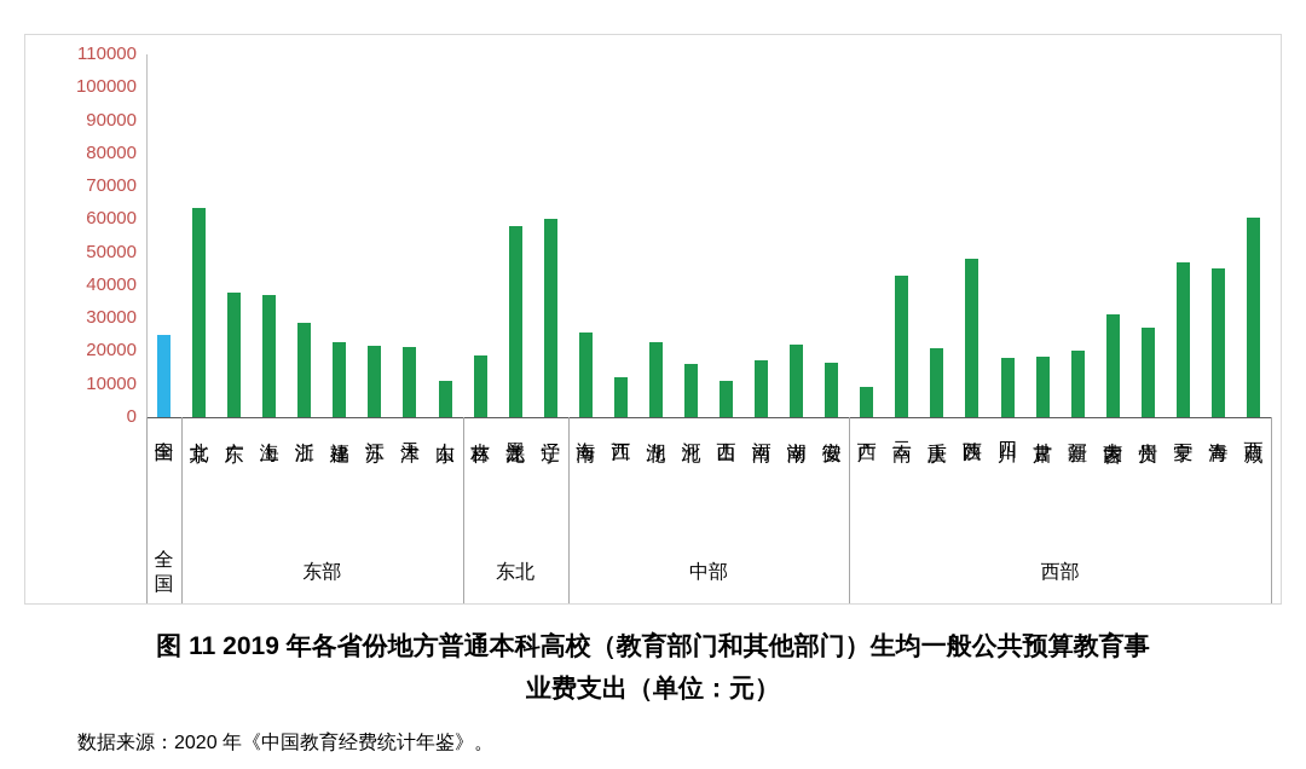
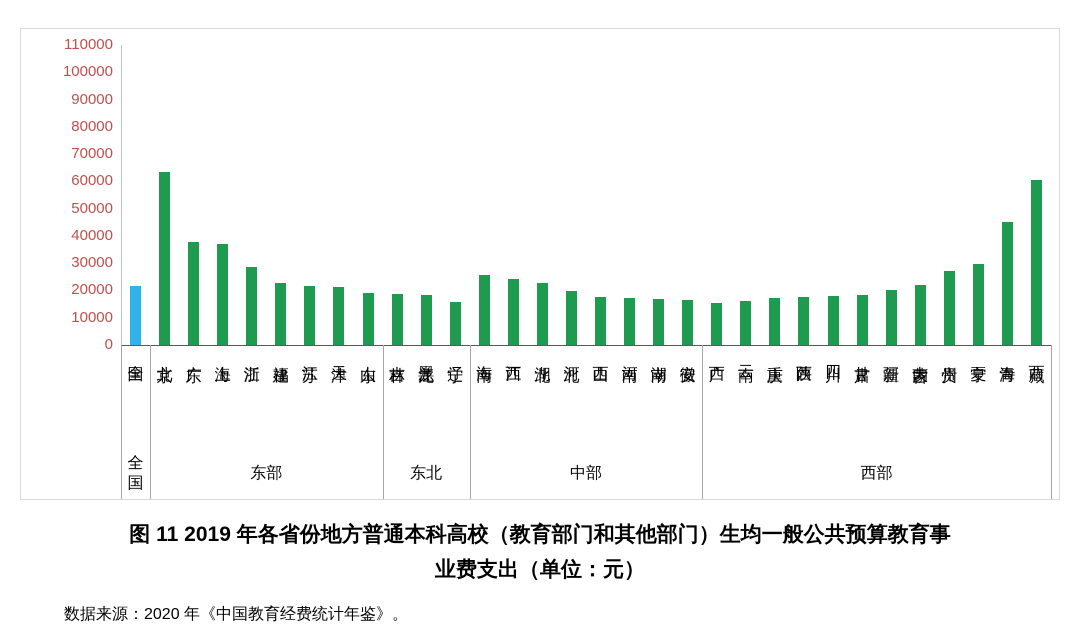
全国: 25000 -> 22000
山东: 11000 -> 19000
黑龙江: 58000 -> 18000
辽宁: 60000 -> 16000
江西: 12000 -> 24000
河北: 16000 -> 20000
山西: 11000 -> 18000
湖南: 22000 -> 17000
广西: 9000 -> 15000
云南: 43000 -> 16000
重庆: 21000 -> 17000
陕西: 48000 -> 18000
内蒙古: 31000 -> 22000
宁夏: 47000 -> 30000
